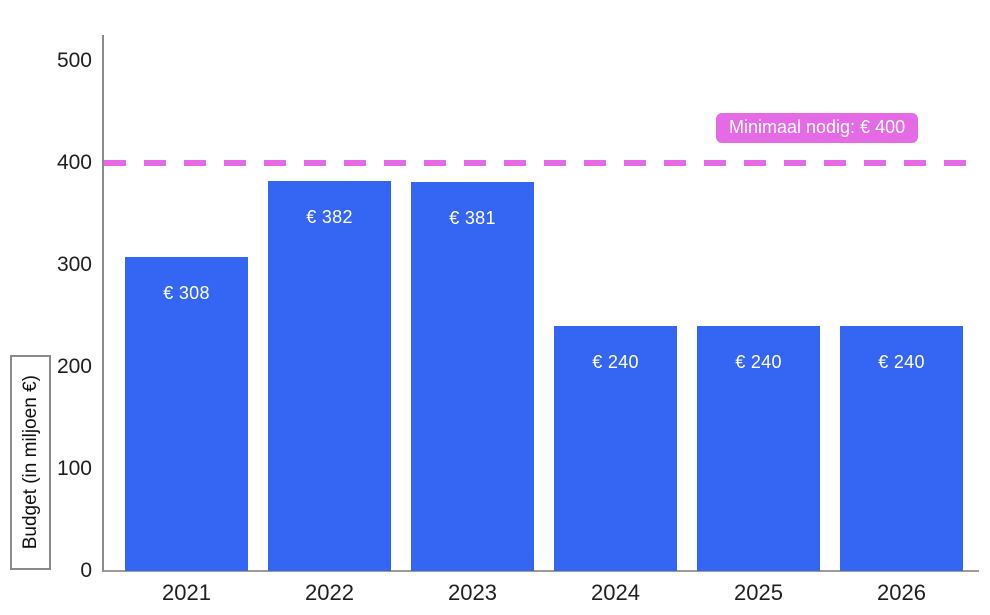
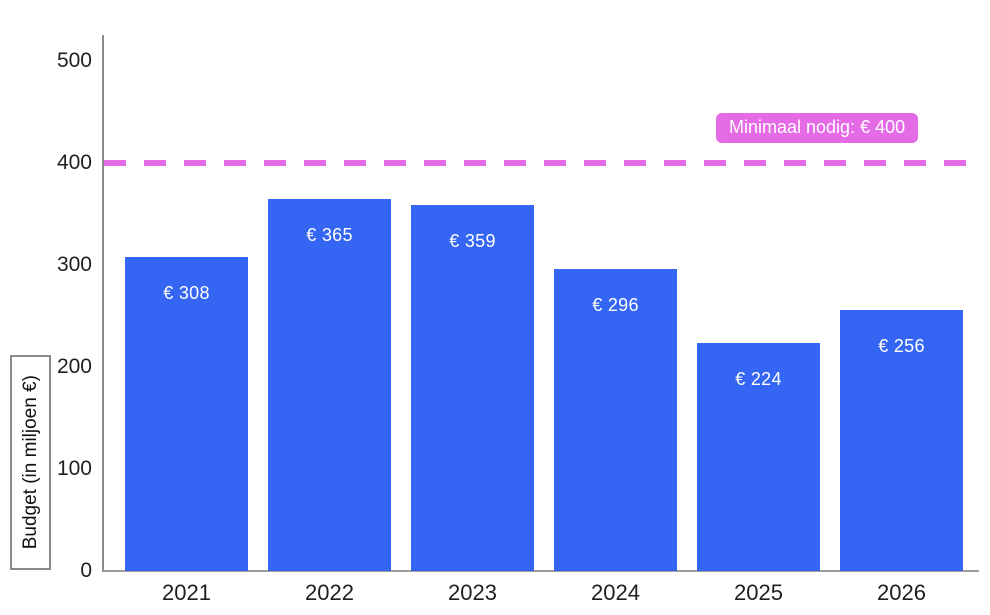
2022: 382 -> 365
2023: 381 -> 359
2024: 240 -> 296
2025: 240 -> 224
2026: 240 -> 256
